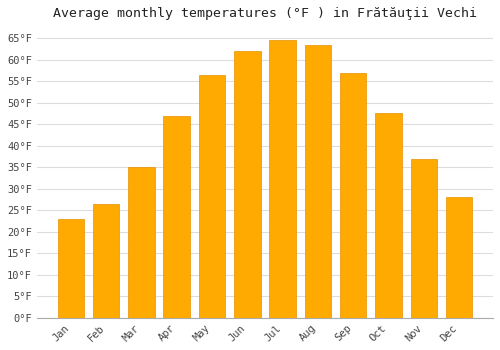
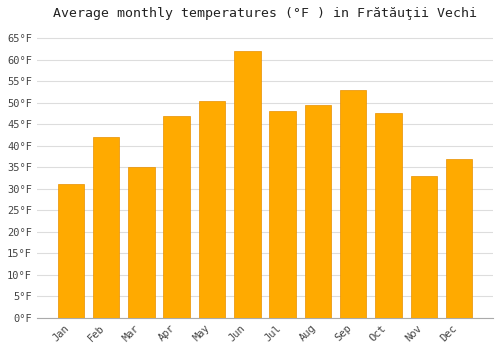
Jan: 23.0°F -> 31.0°F
Feb: 26.5°F -> 42.0°F
May: 56.5°F -> 50.5°F
Jul: 64.5°F -> 48.0°F
Aug: 63.5°F -> 49.5°F
Sep: 57.0°F -> 53.0°F
Nov: 37.0°F -> 33.0°F
Dec: 28.0°F -> 37.0°F
